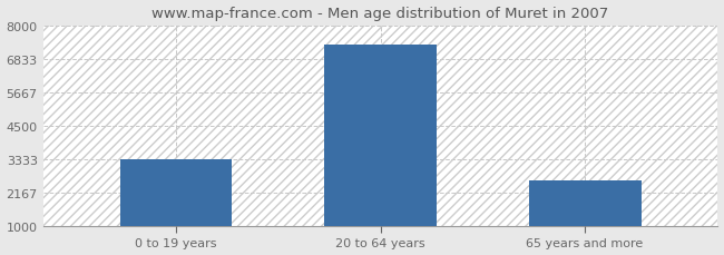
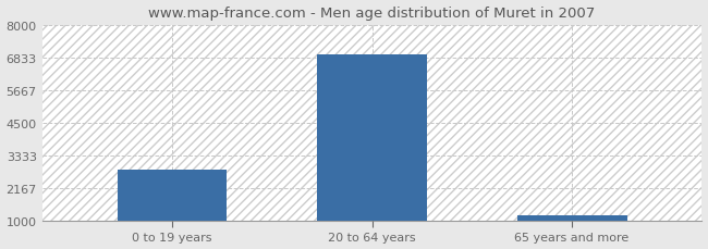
0 to 19 years: 3350 -> 2830
20 to 64 years: 7350 -> 6930
65 years and more: 2600 -> 1200
